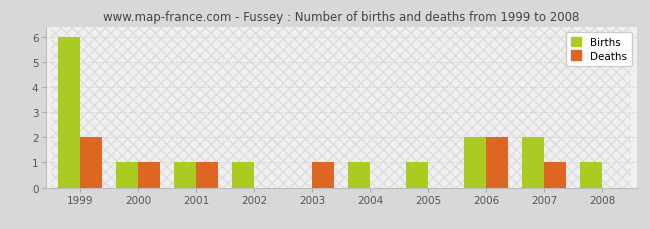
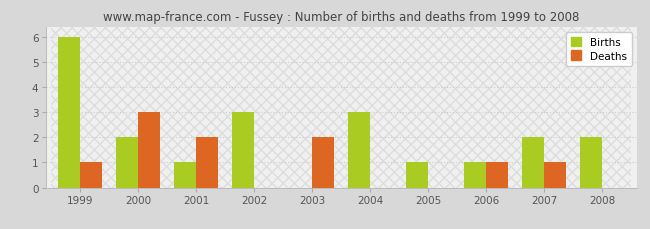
Deaths/1999: 2 -> 1
Births/2000: 1 -> 2
Deaths/2000: 1 -> 3
Deaths/2001: 1 -> 2
Births/2002: 1 -> 3
Deaths/2003: 1 -> 2
Births/2004: 1 -> 3
Births/2006: 2 -> 1
Deaths/2006: 2 -> 1
Births/2008: 1 -> 2
